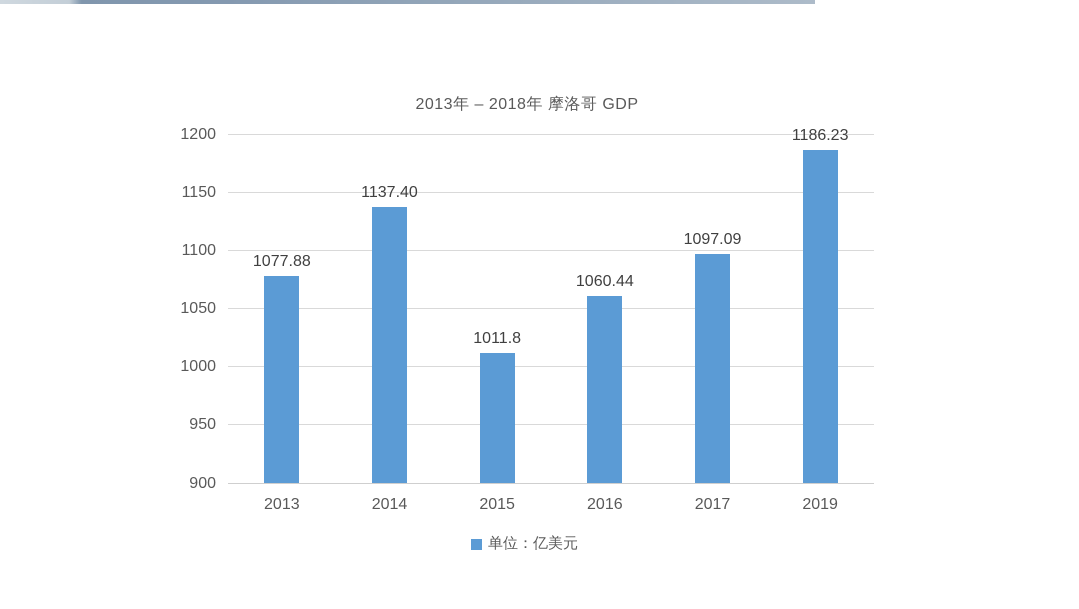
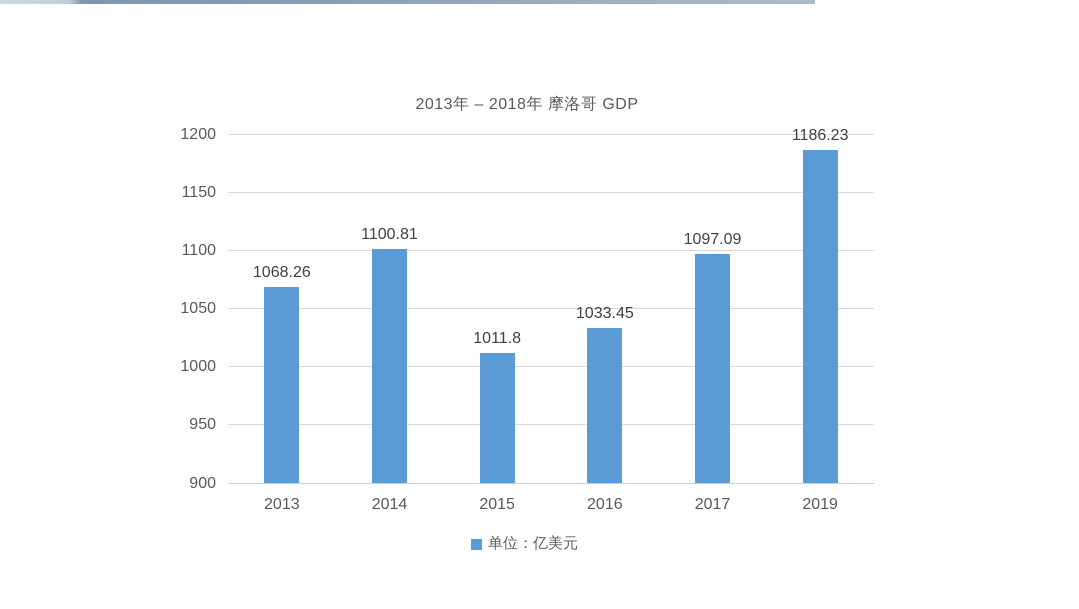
2013: 1077.88 -> 1068.26
2014: 1137.40 -> 1100.81
2016: 1060.44 -> 1033.45
